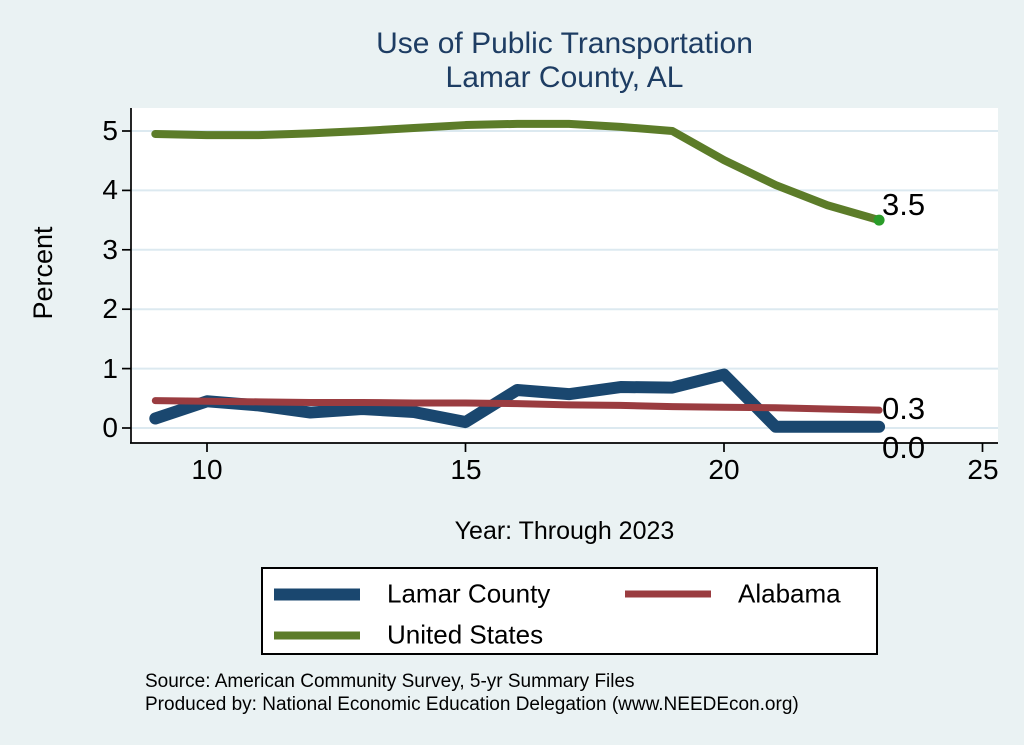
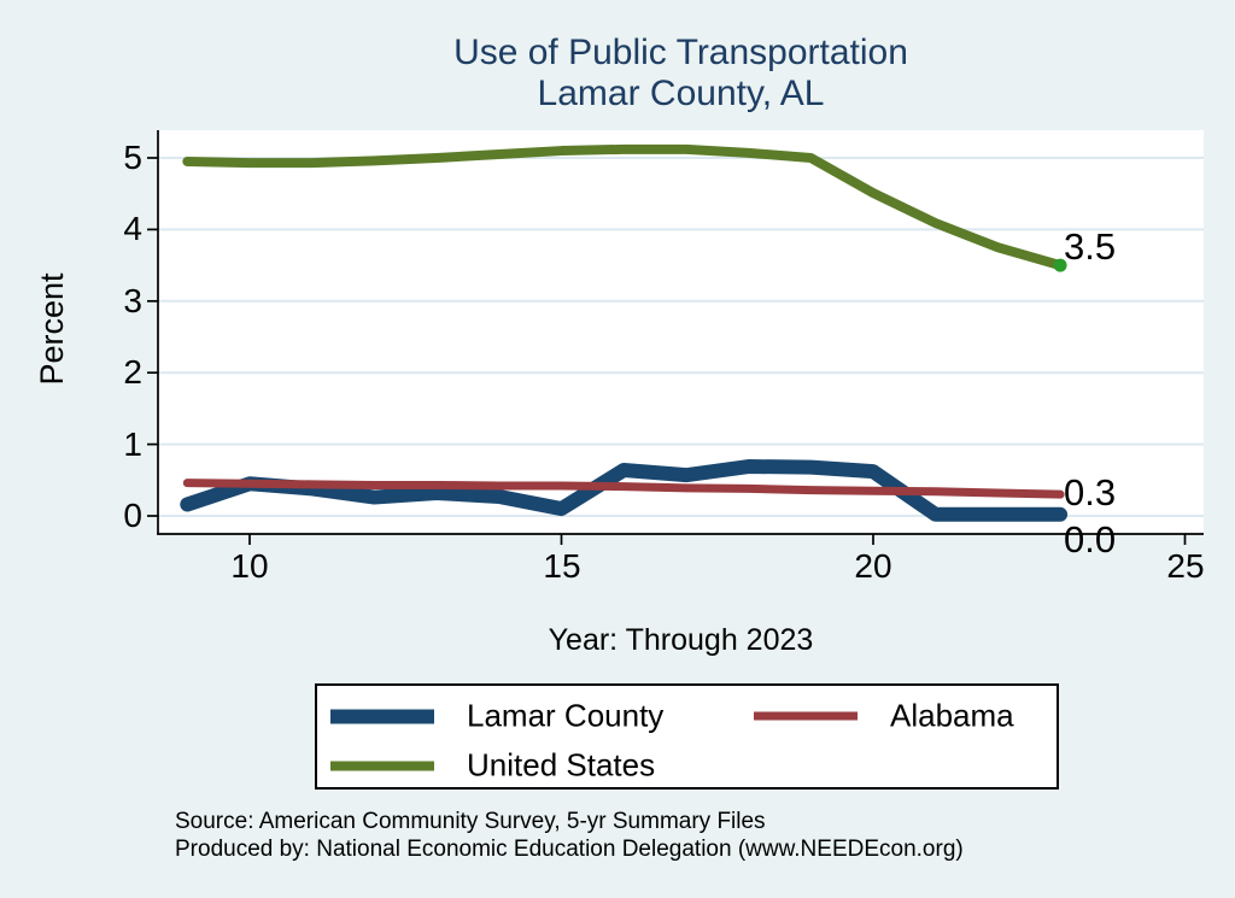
Lamar County/20: 0.9 -> 0.6
